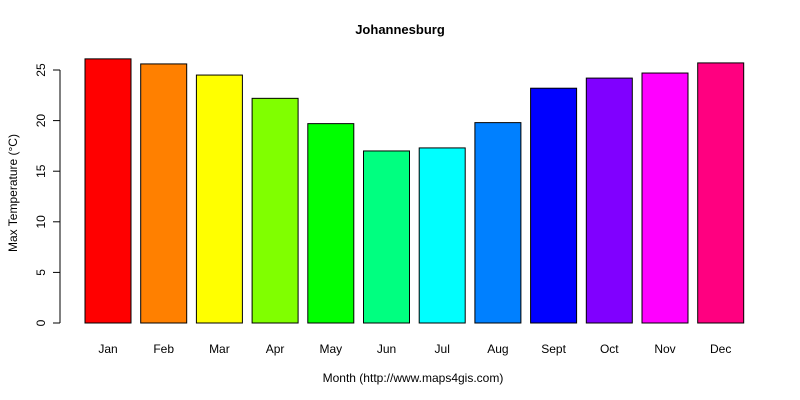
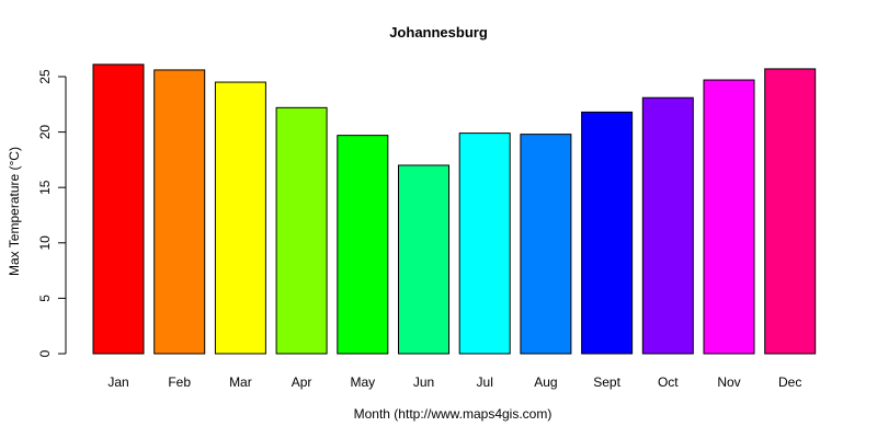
Jul: 17.3 -> 19.9
Sept: 23.2 -> 21.8
Oct: 24.2 -> 23.1
